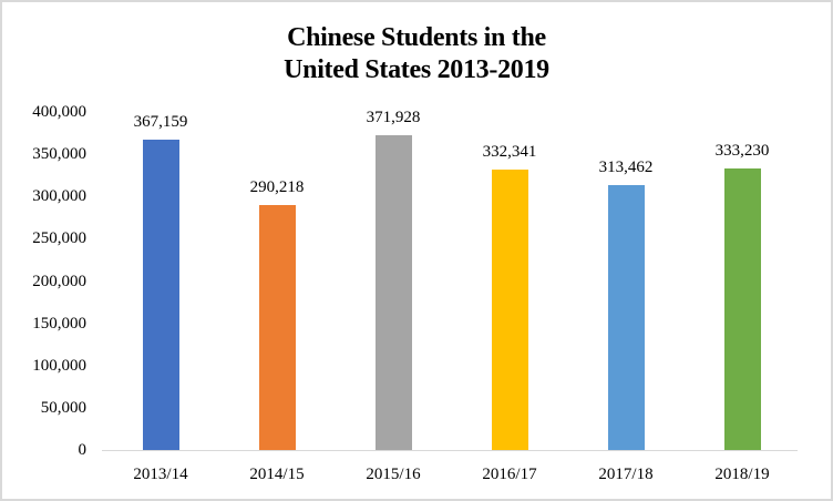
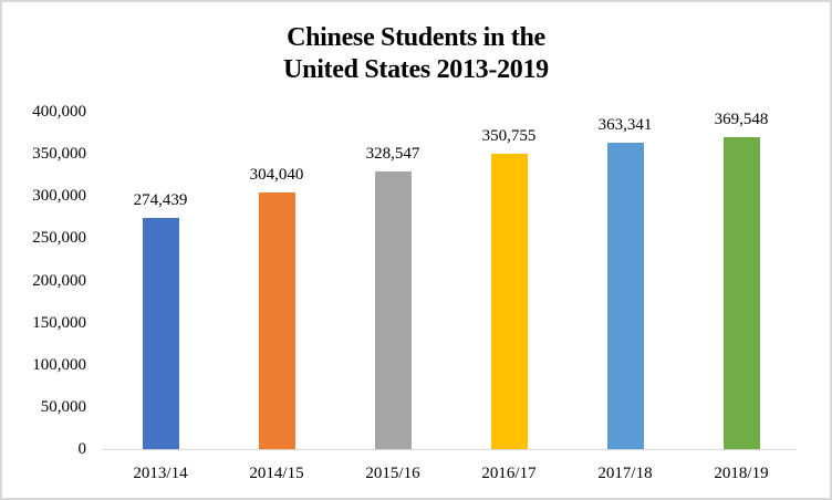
2013/14: 367,159 -> 274,439
2014/15: 290,218 -> 304,040
2015/16: 371,928 -> 328,547
2016/17: 332,341 -> 350,755
2017/18: 313,462 -> 363,341
2018/19: 333,230 -> 369,548
